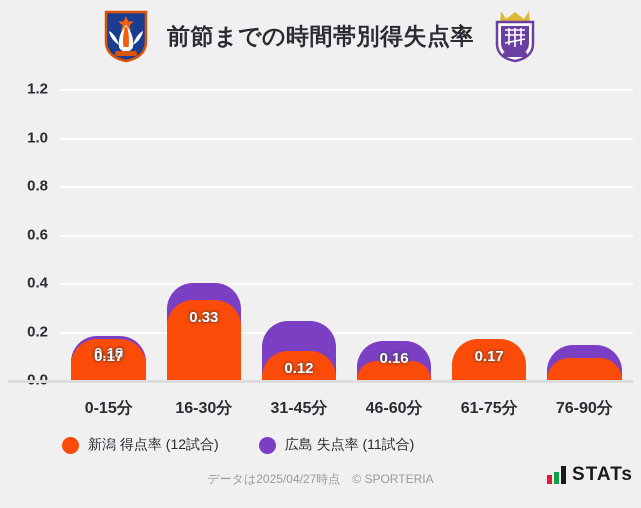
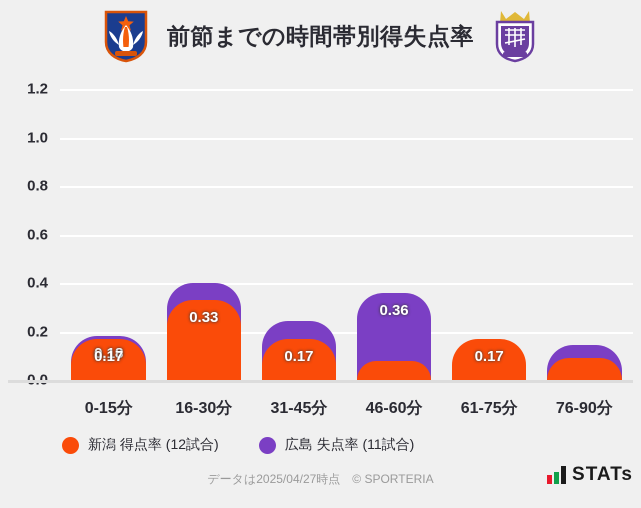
新潟 得点率 (12試合)/31-45分: 0.12 -> 0.17
広島 失点率 (11試合)/46-60分: 0.16 -> 0.36
